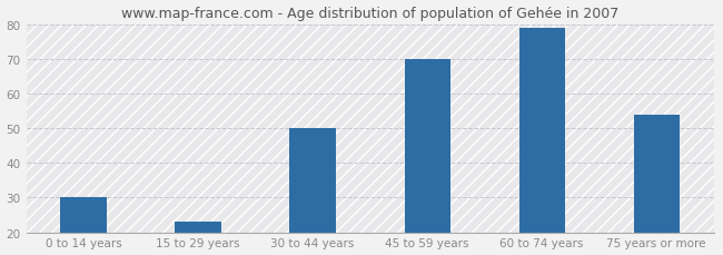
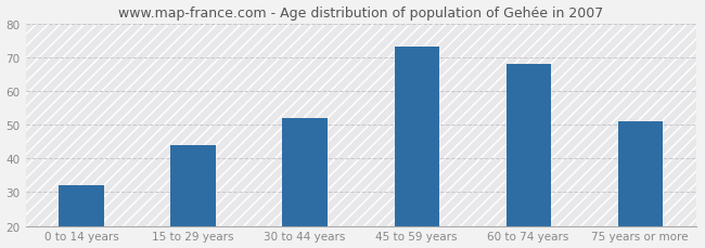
0 to 14 years: 30 -> 32
15 to 29 years: 23 -> 44
30 to 44 years: 50 -> 52
45 to 59 years: 70 -> 73
60 to 74 years: 79 -> 68
75 years or more: 54 -> 51
